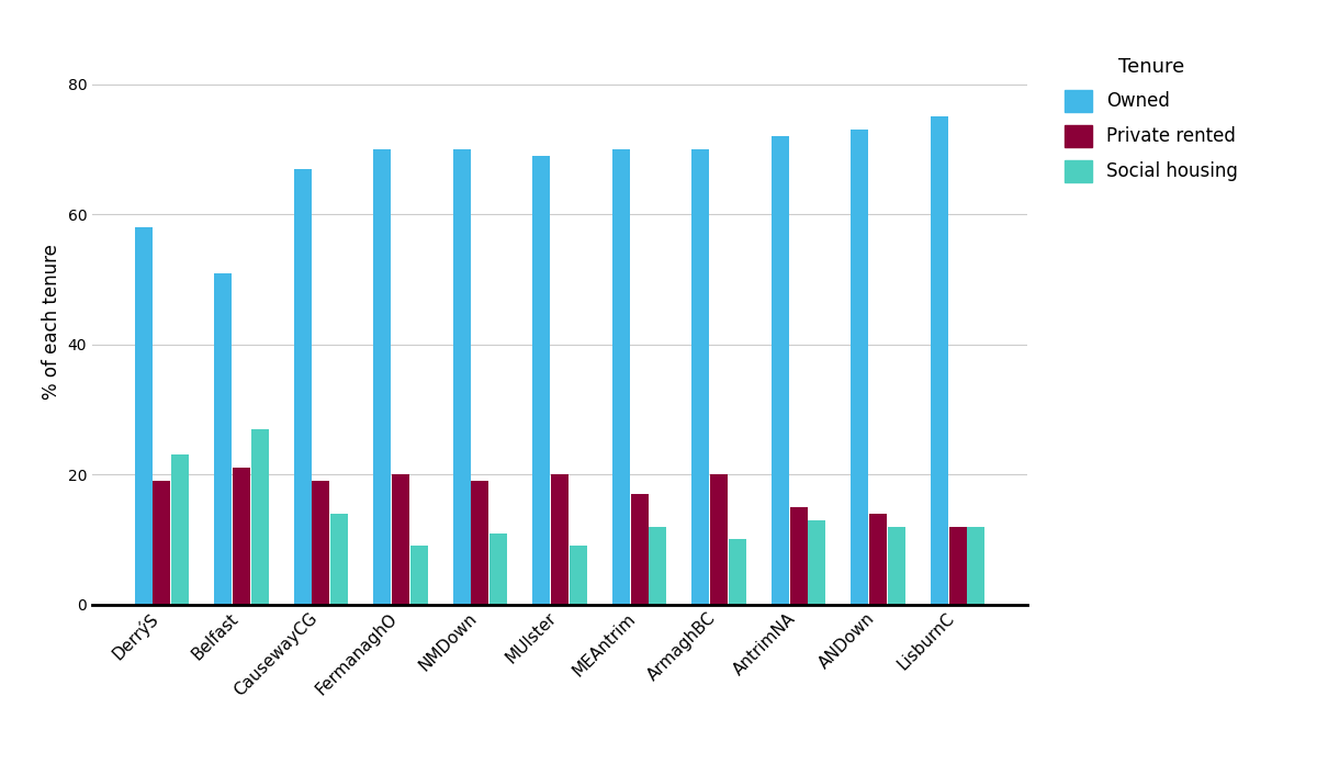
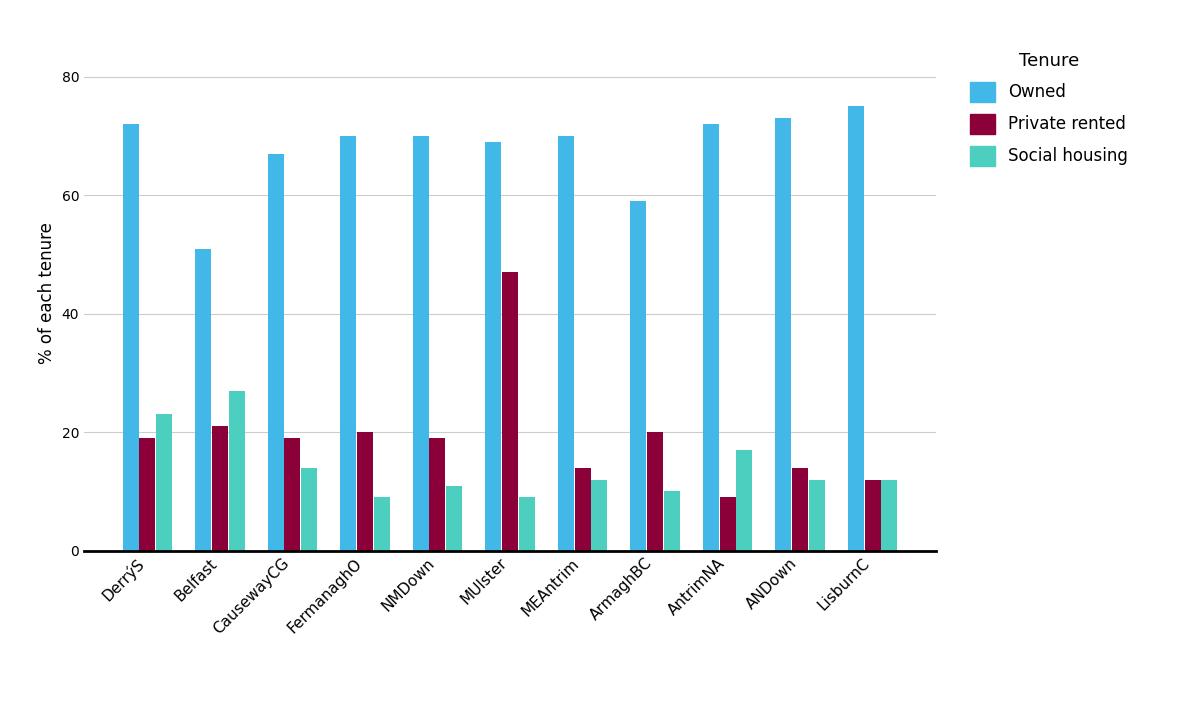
Owned/DerrýS: 58 -> 72
Private rented/MUlster: 20 -> 47
Private rented/MEAntrim: 17 -> 14
Owned/ArmaghBC: 70 -> 59
Private rented/AntrimNA: 15 -> 9
Social housing/AntrimNA: 13 -> 17
